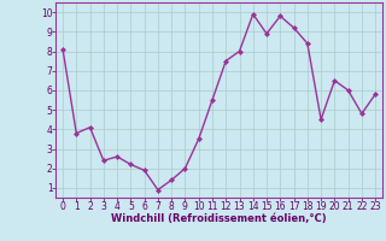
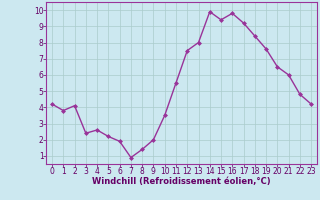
0: 8.1 -> 4.2
15: 8.9 -> 9.4
19: 4.5 -> 7.6
23: 5.8 -> 4.2
